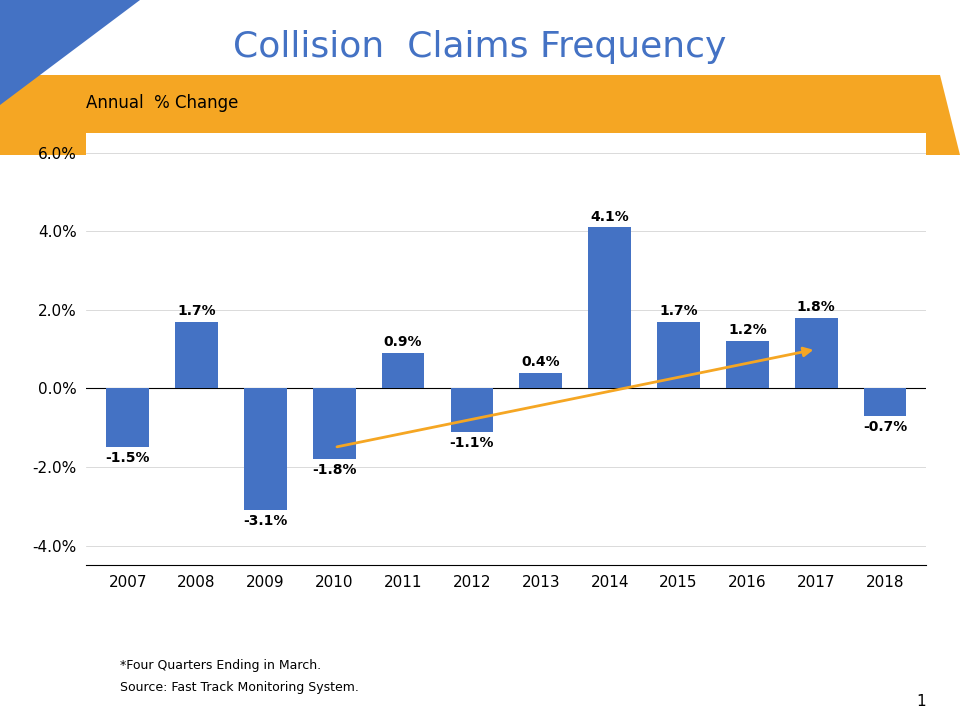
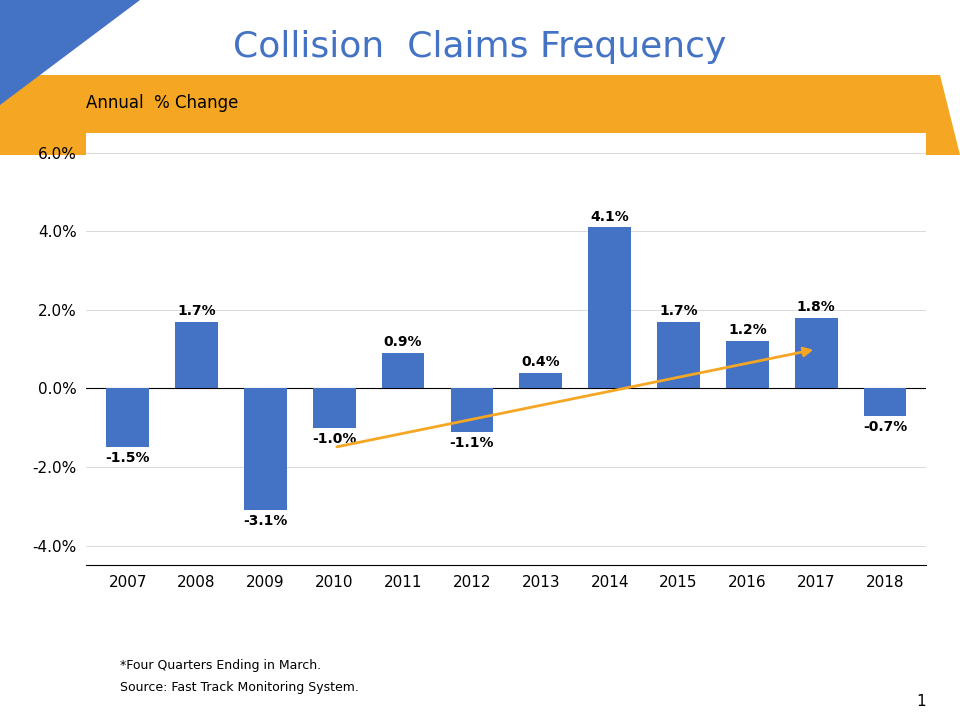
2010: -1.8% -> -1.0%
